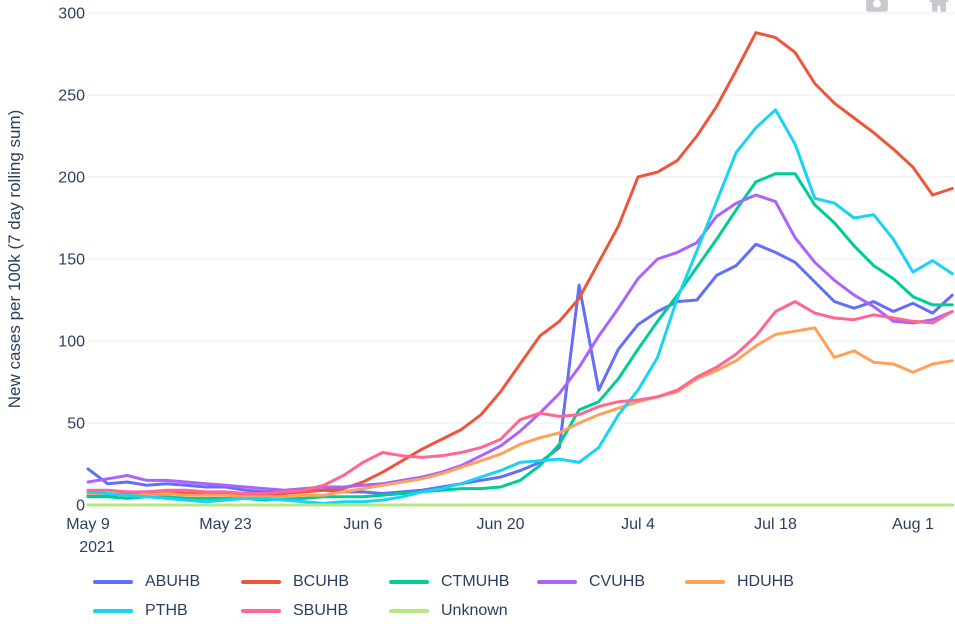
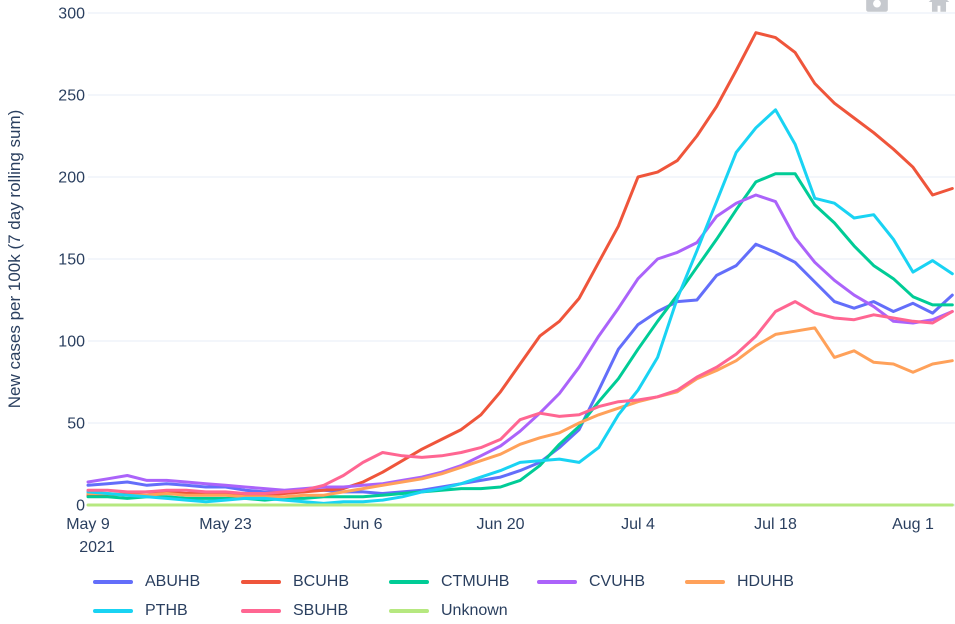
ABUHB/0: 22 -> 12
ABUHB/50: 134 -> 46
CTMUHB/50: 58 -> 48
